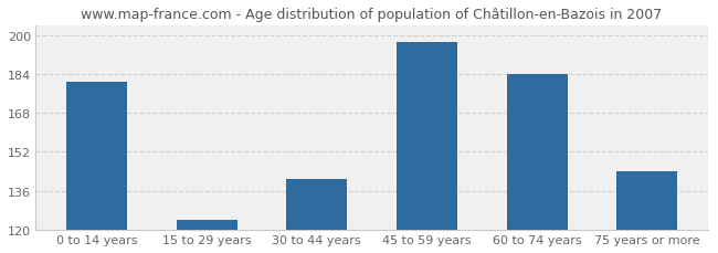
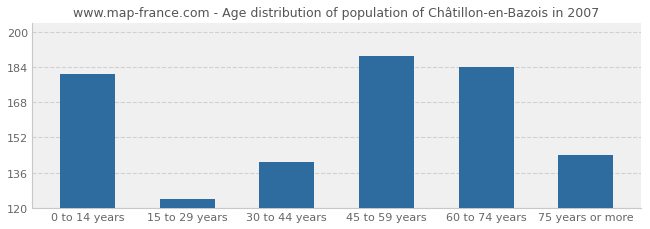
45 to 59 years: 197 -> 189
